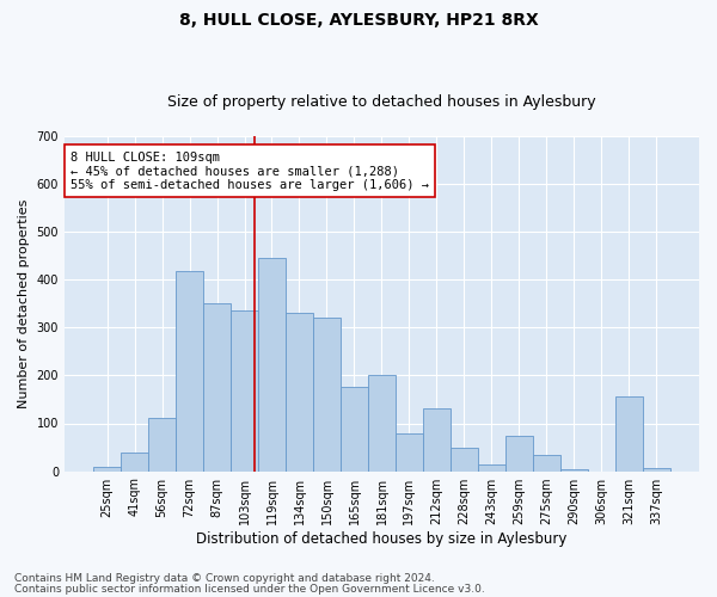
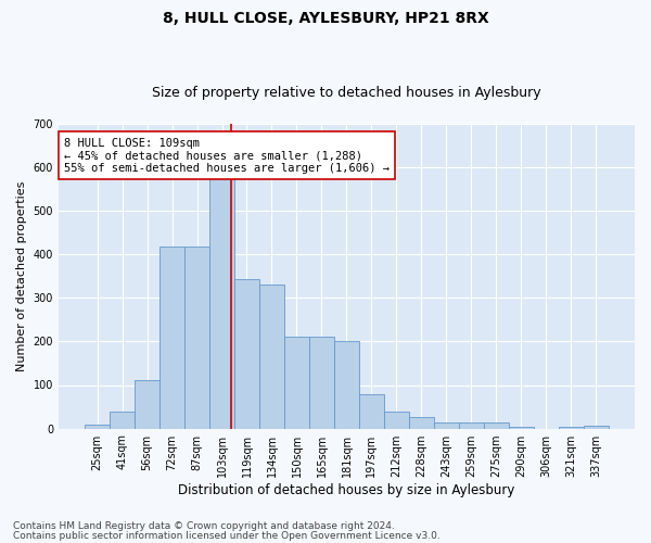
87sqm: 350 -> 417
103sqm: 335 -> 578
119sqm: 445 -> 343
150sqm: 320 -> 212
165sqm: 175 -> 210
212sqm: 130 -> 40
228sqm: 50 -> 27
259sqm: 75 -> 13
275sqm: 35 -> 13
321sqm: 155 -> 5
